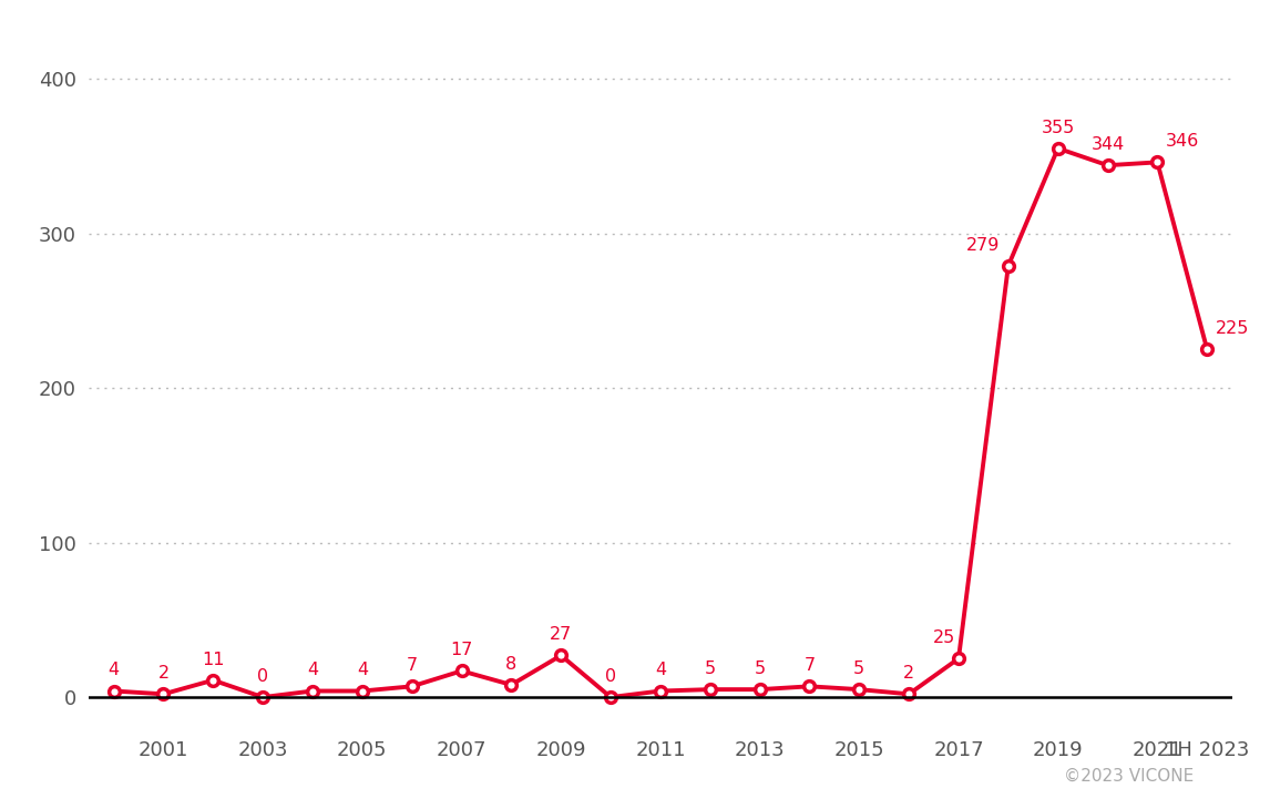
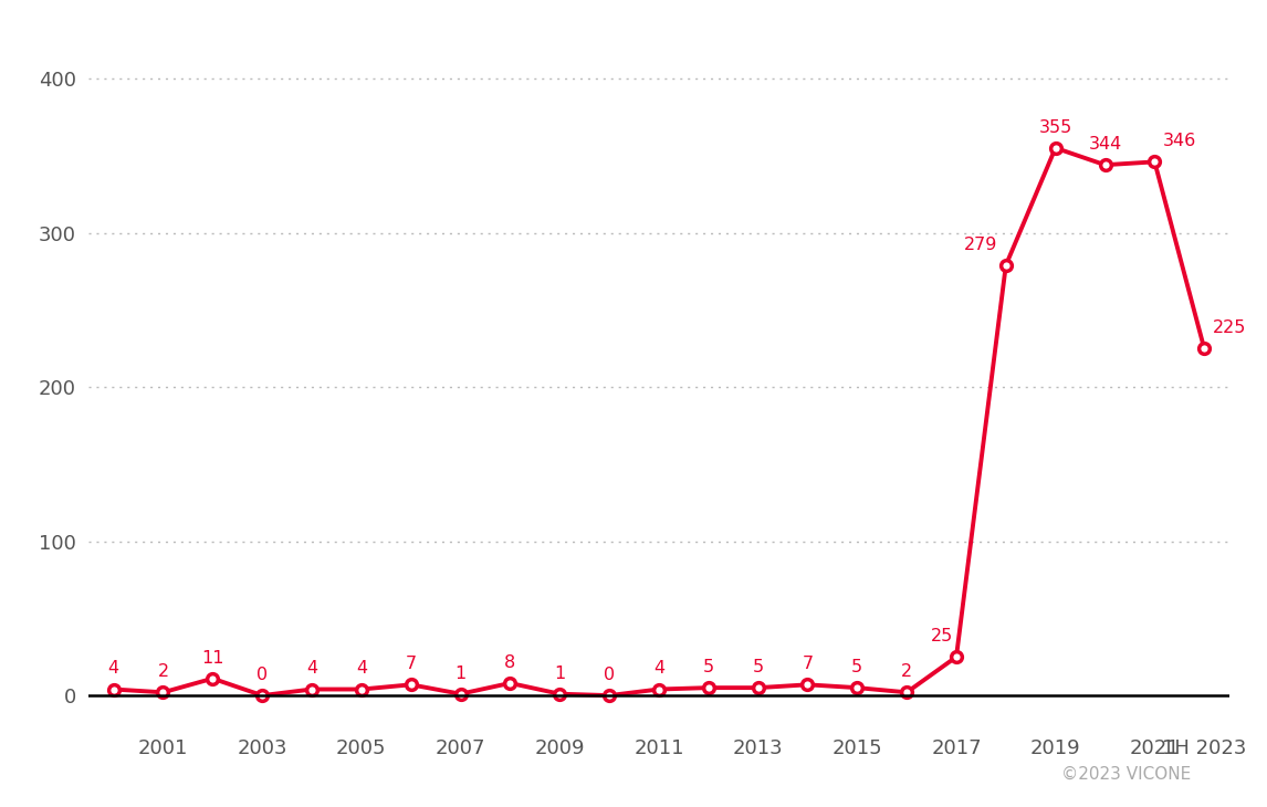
2007: 17 -> 1
2009: 27 -> 1
